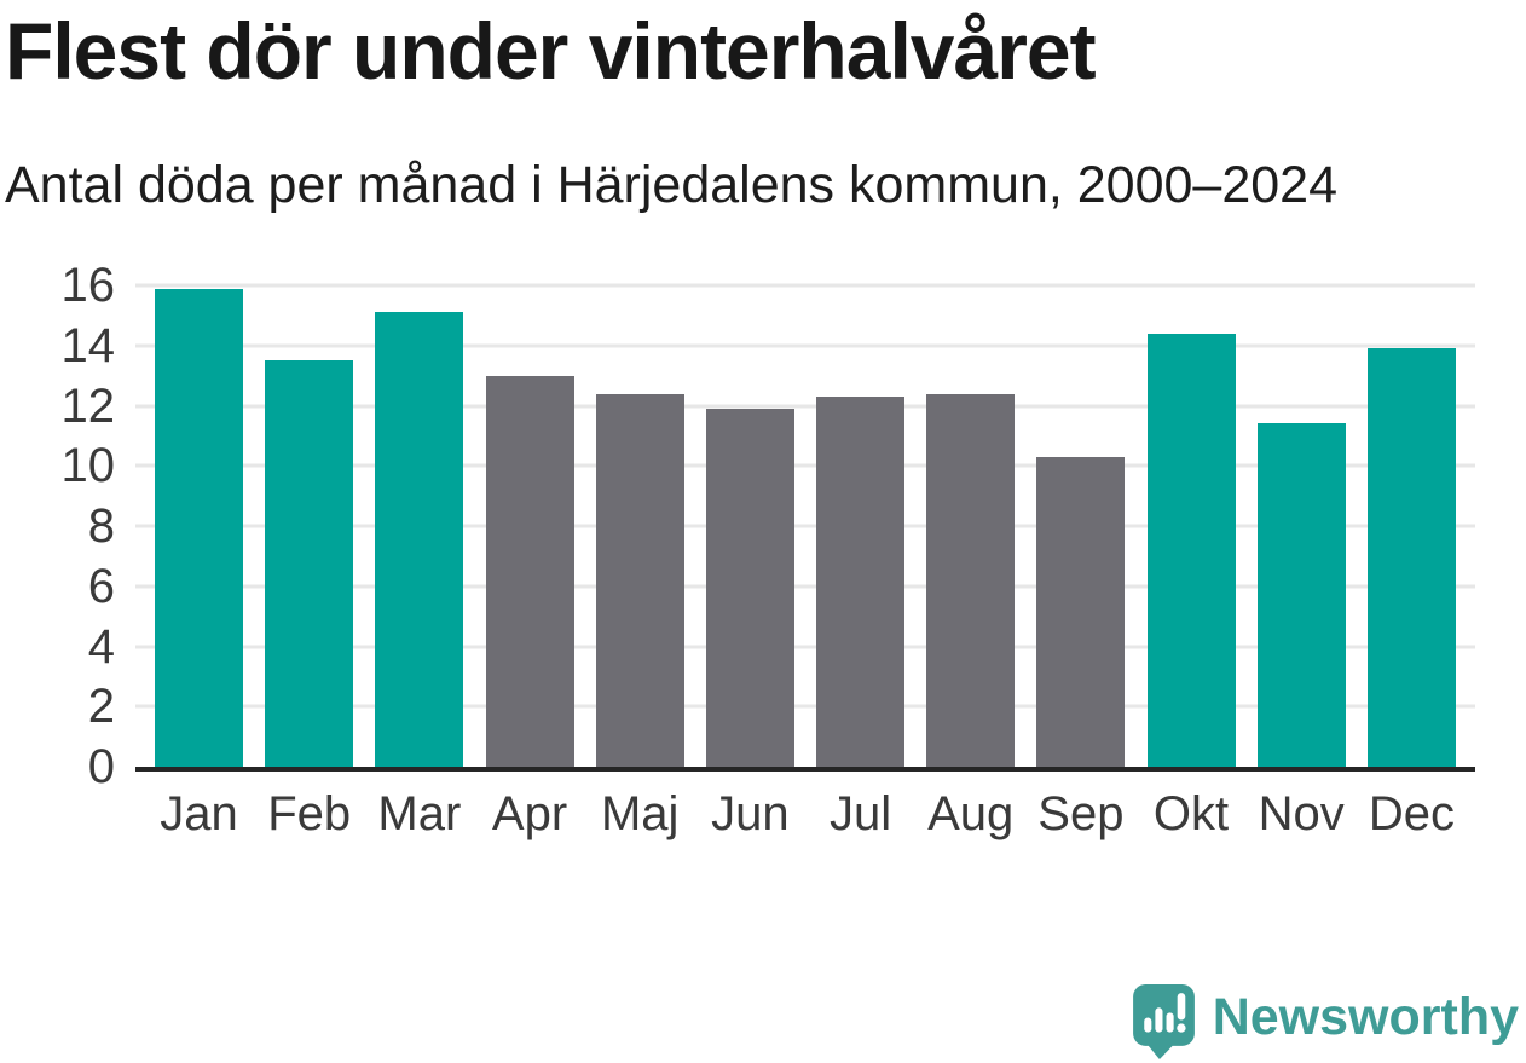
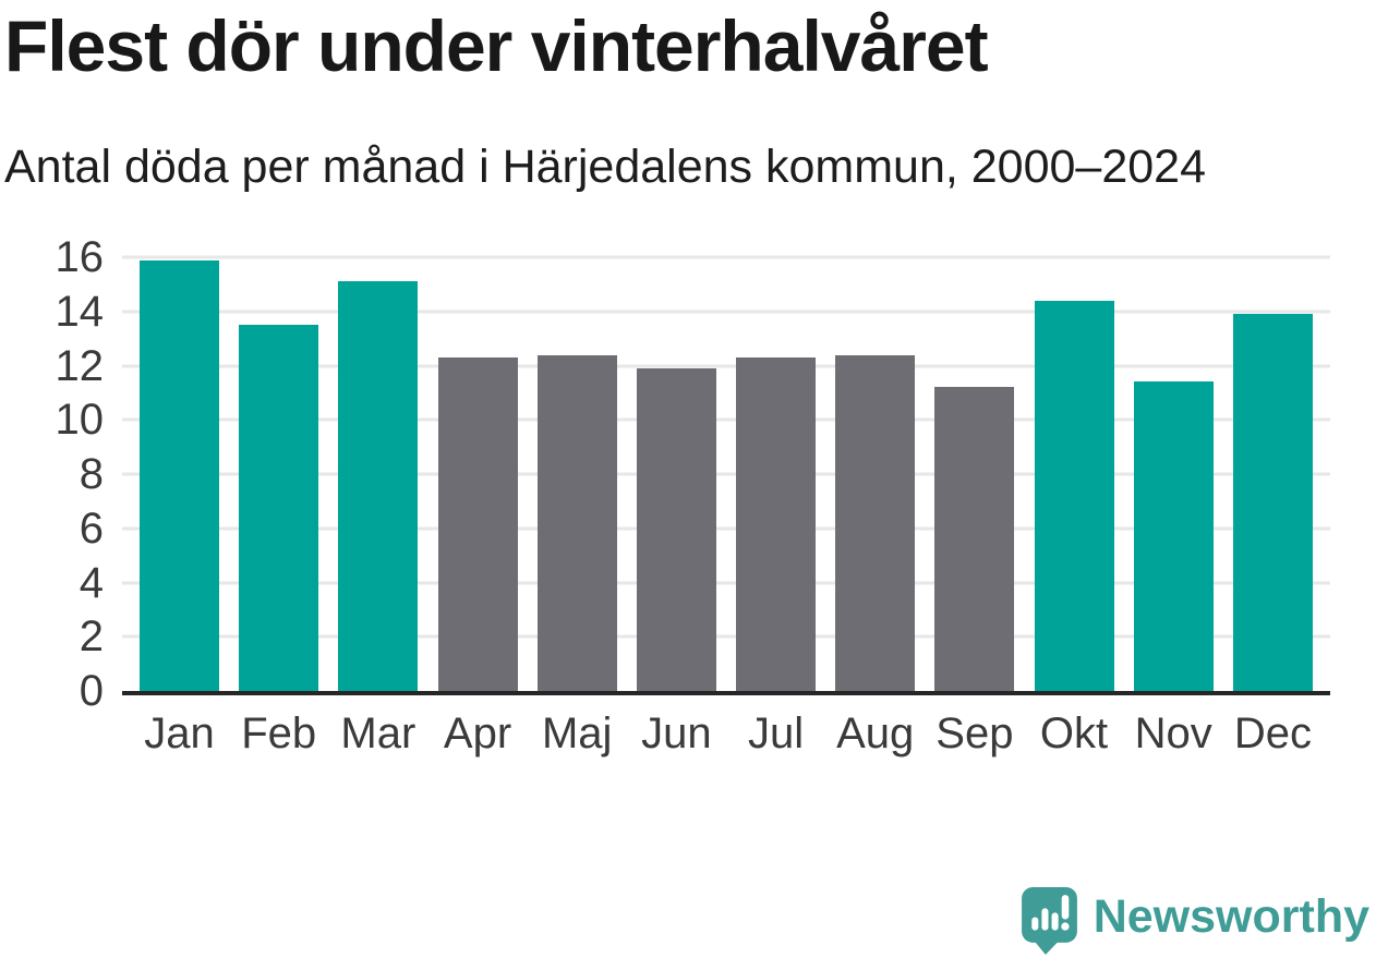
Apr: 13.0 -> 12.3
Sep: 10.3 -> 11.2
